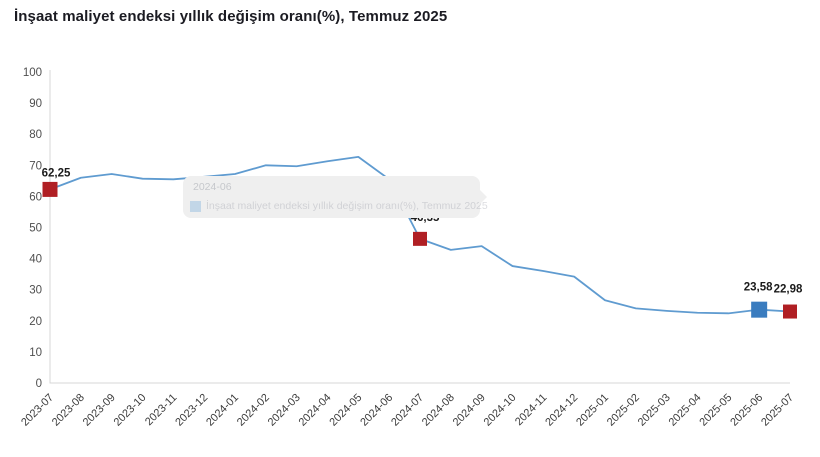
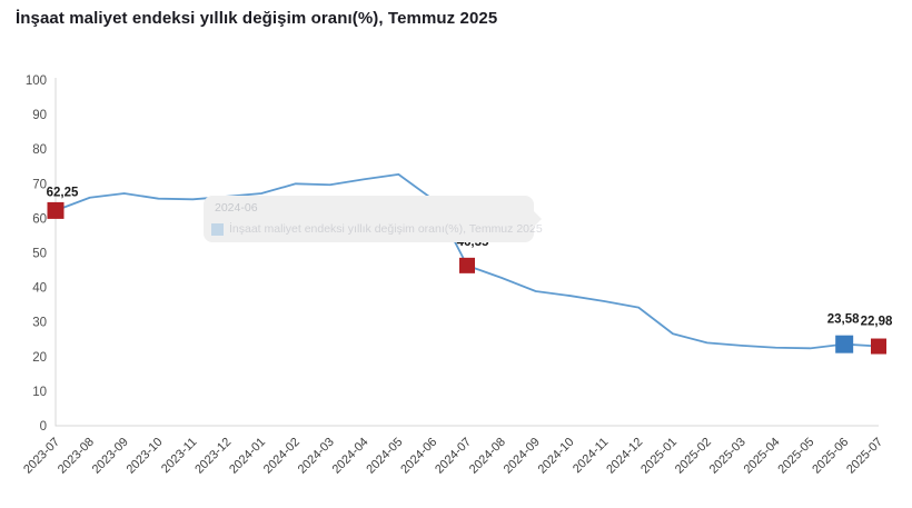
2024-09: 44 -> 39
